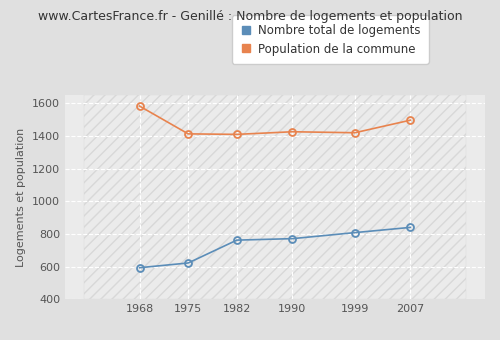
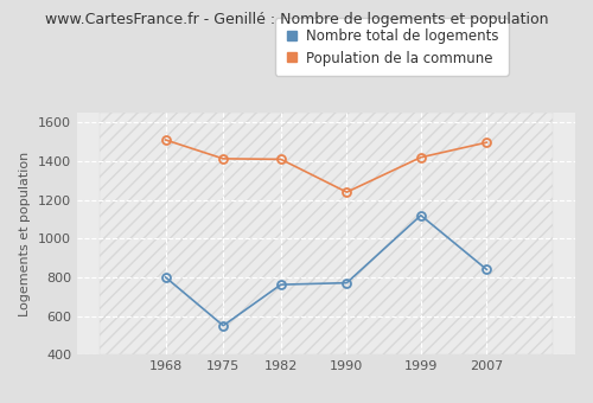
Nombre total de logements/1968: 590 -> 800
Population de la commune/1968: 1580 -> 1510
Nombre total de logements/1975: 620 -> 550
Population de la commune/1990: 1430 -> 1240
Nombre total de logements/1999: 810 -> 1120
